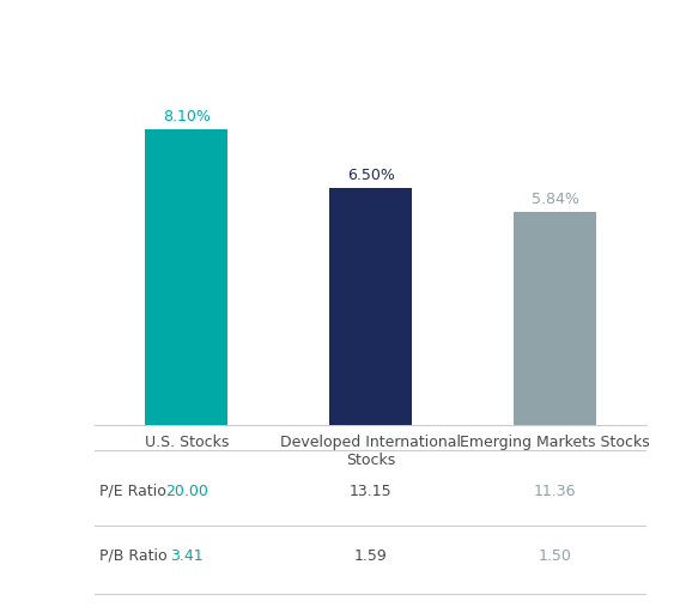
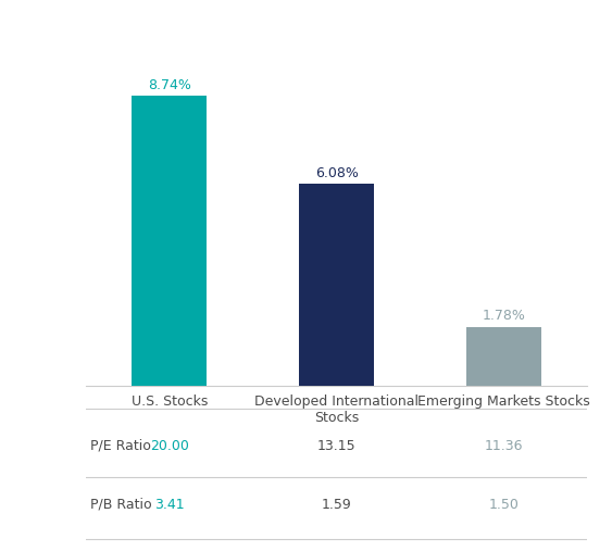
U.S. Stocks: 8.10% -> 8.74%
Developed International Stocks: 6.50% -> 6.08%
Emerging Markets Stocks: 5.84% -> 1.78%
